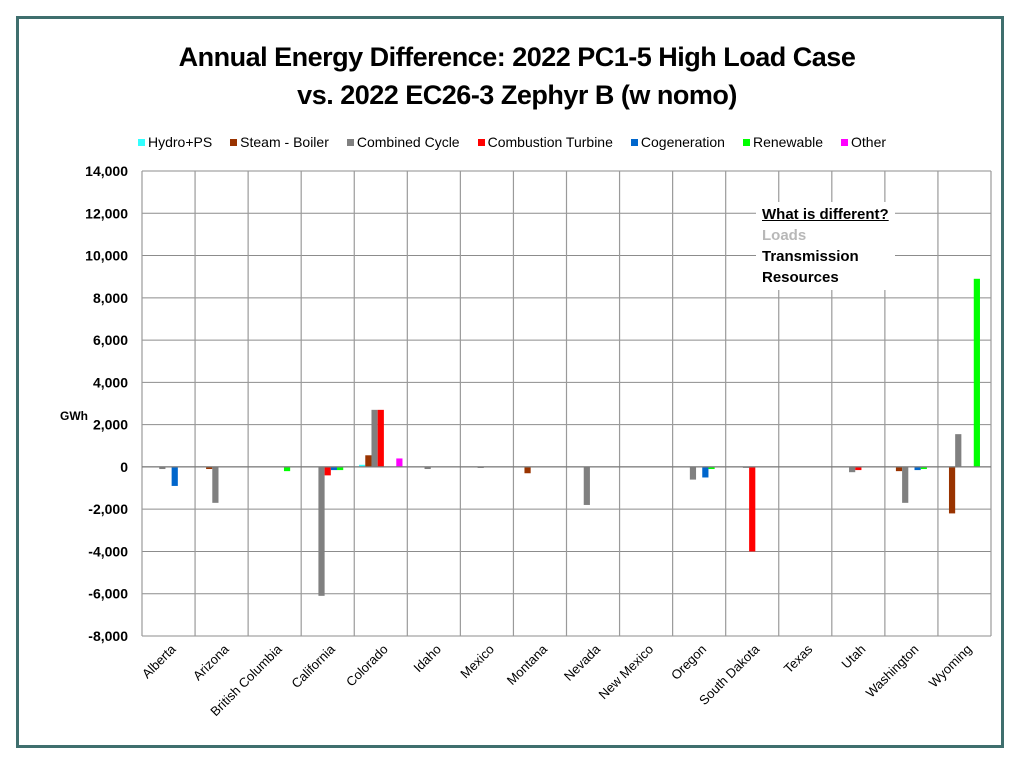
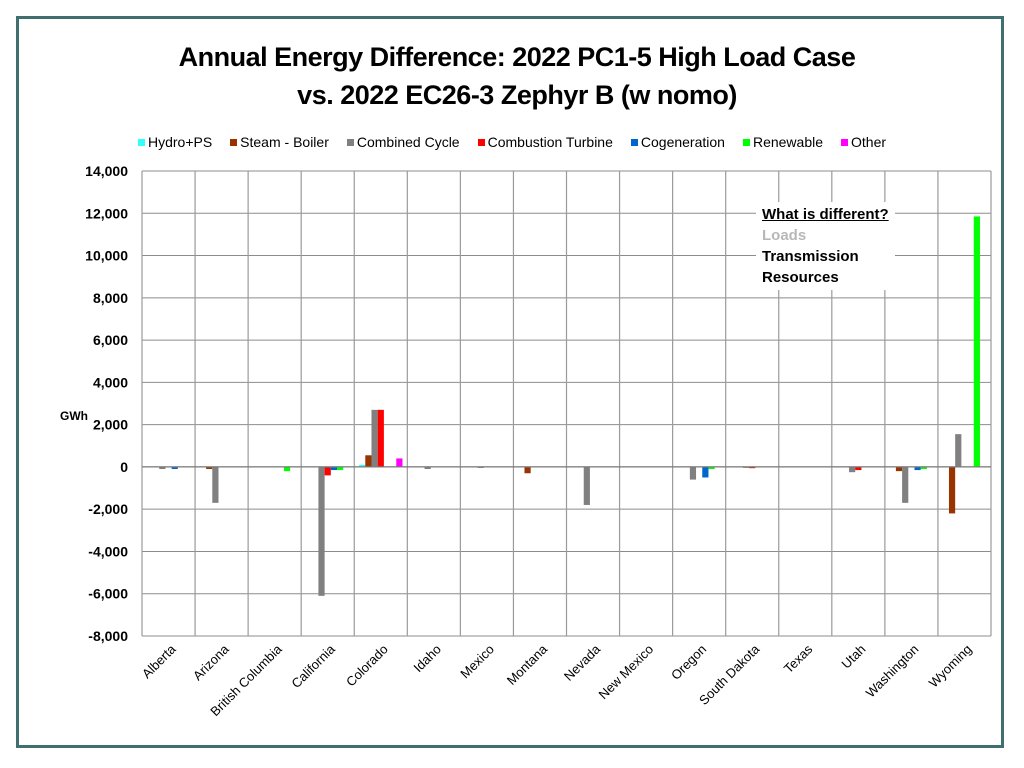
Cogeneration/Alberta: -900 -> -100
Combustion Turbine/South Dakota: -4000 -> -100
Renewable/Wyoming: 8900 -> 11800
